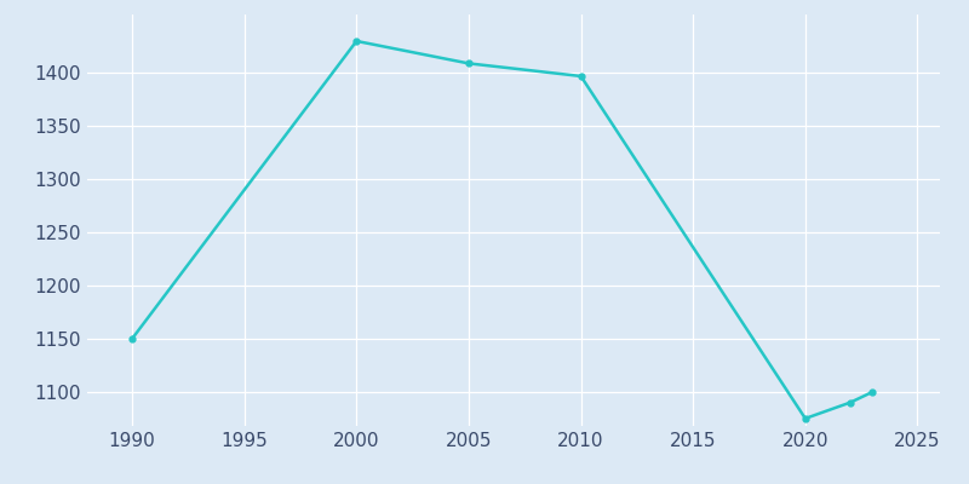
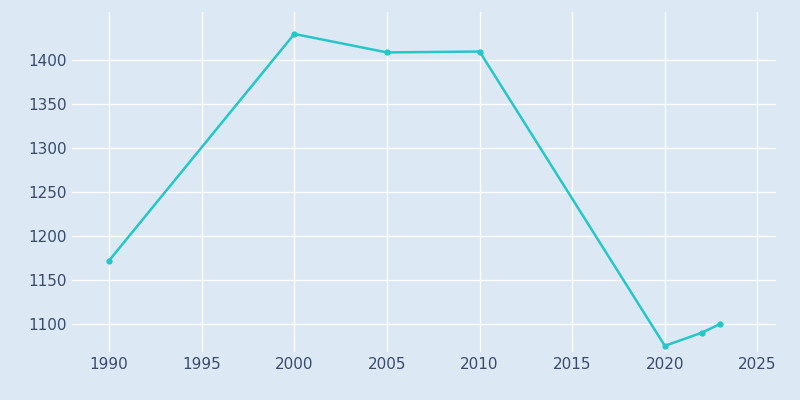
1990: 1150 -> 1172
2010: 1397 -> 1410
